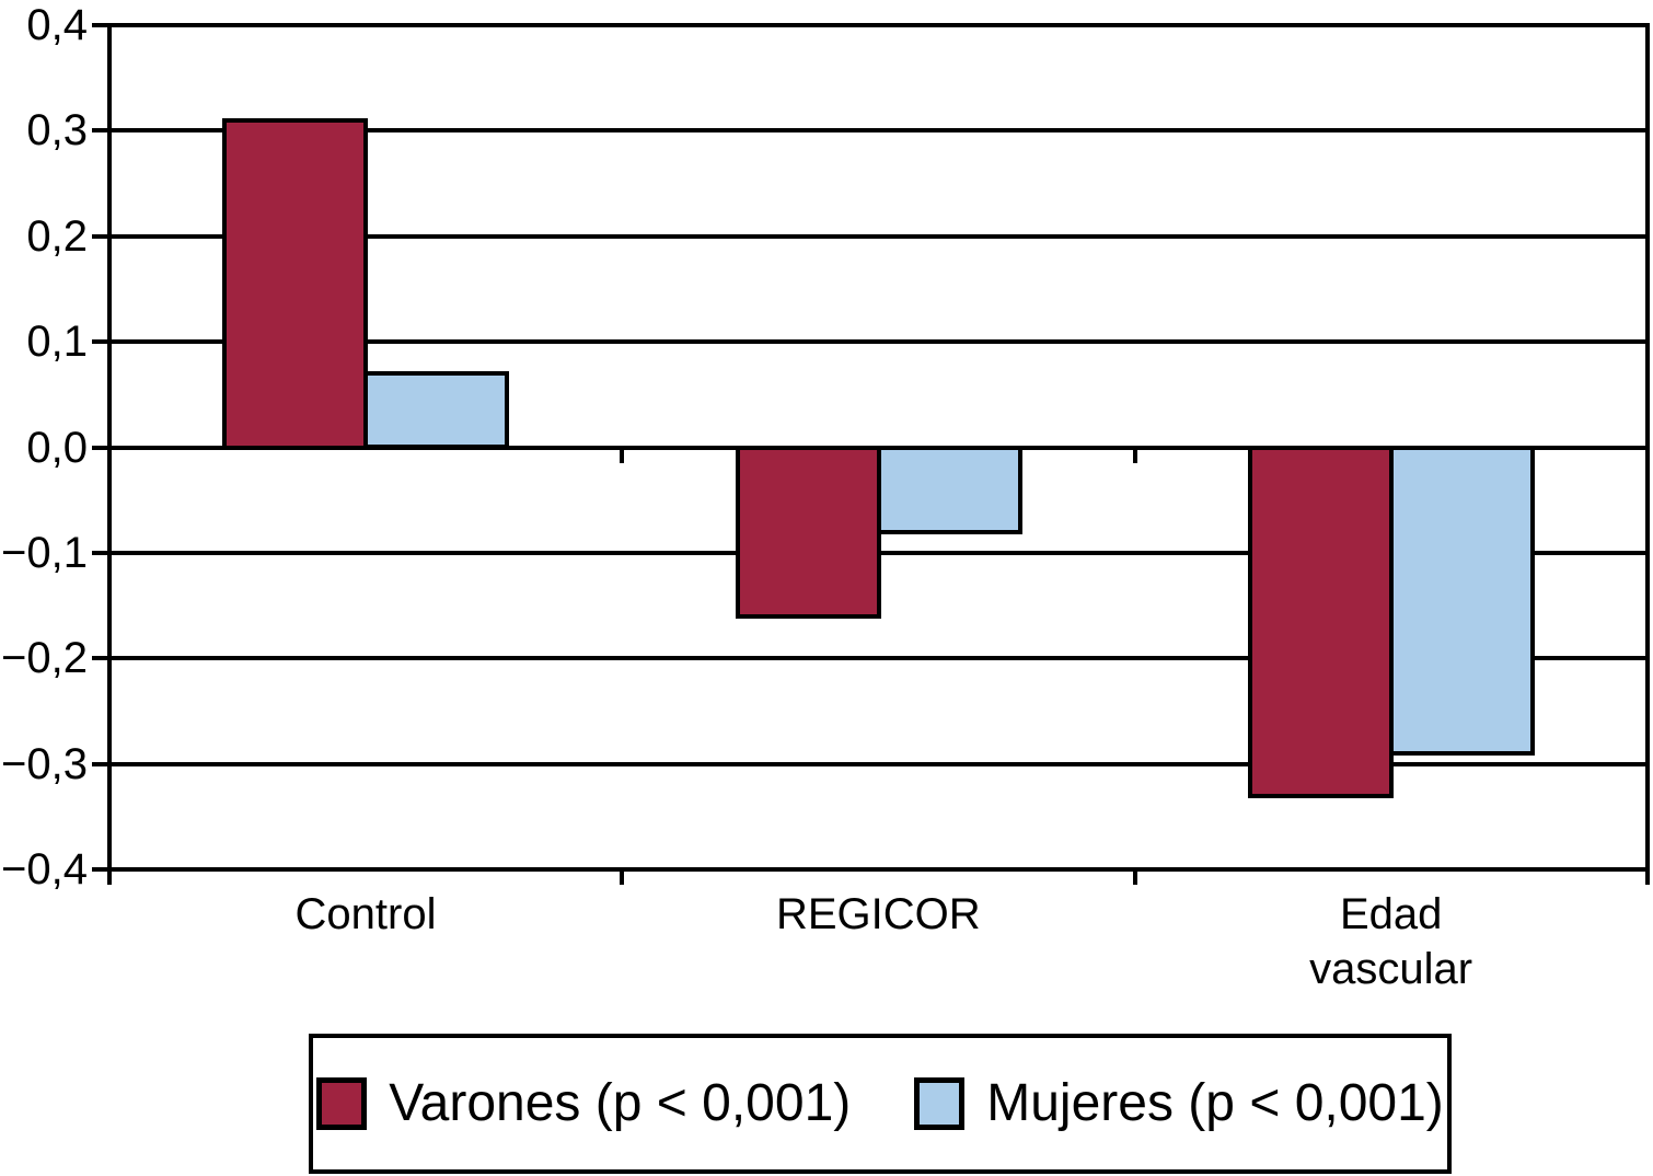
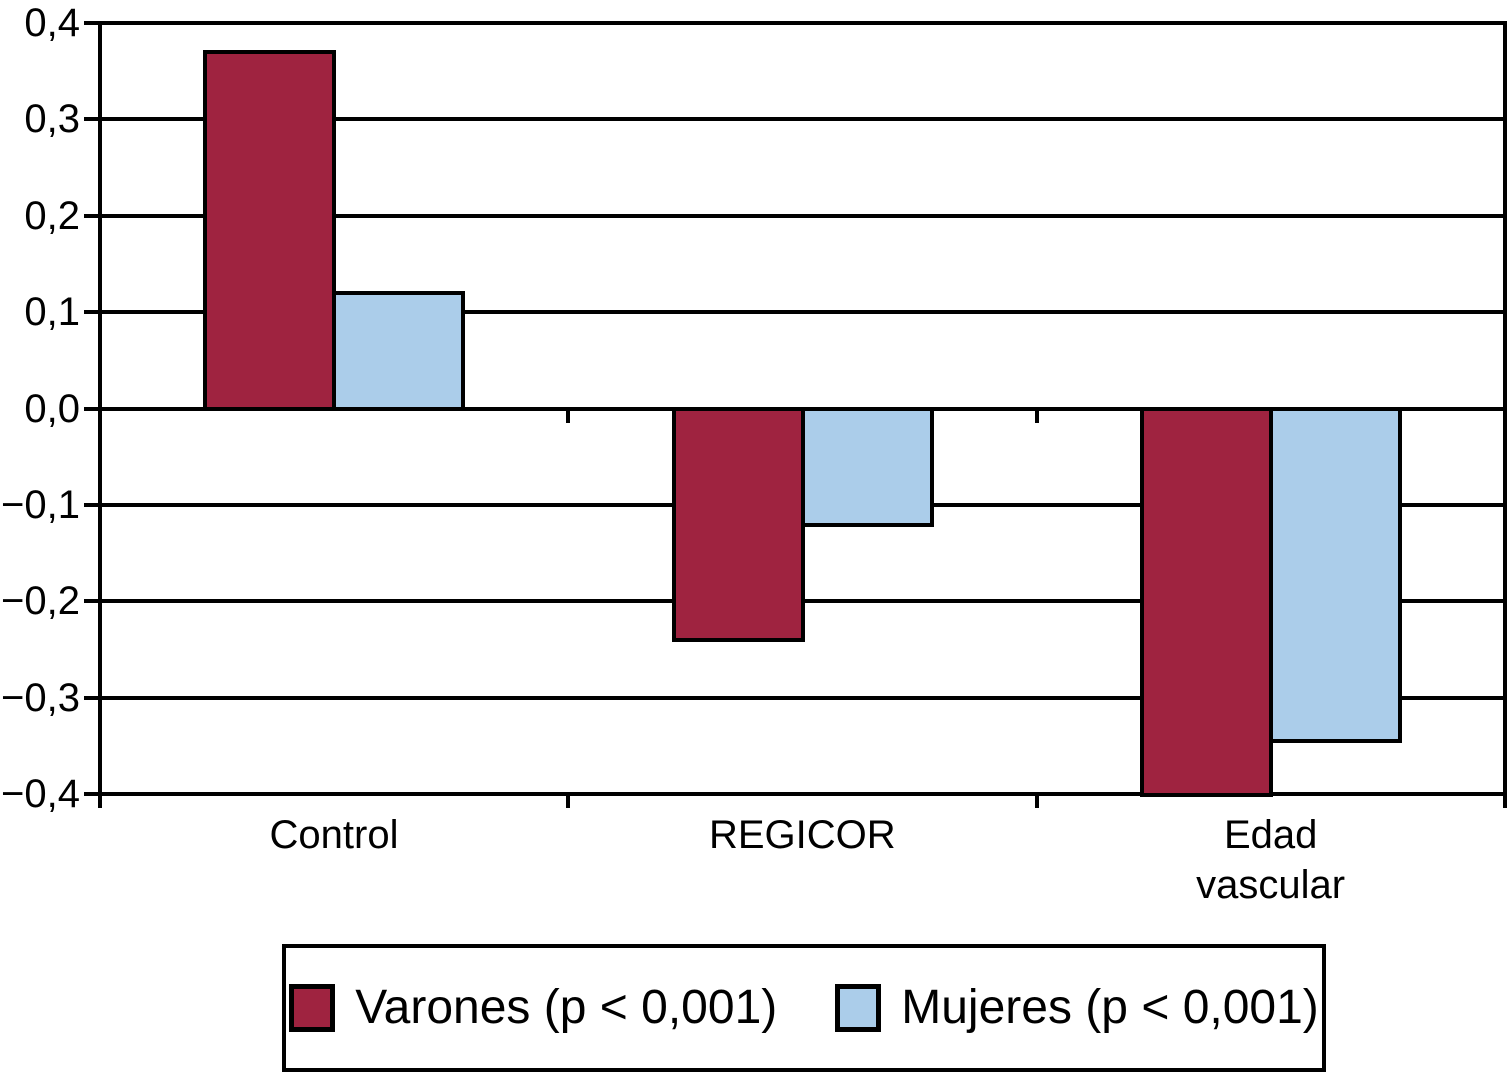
Varones (p < 0,001)/Control: 0,31 -> 0,37
Mujeres (p < 0,001)/Control: 0,07 -> 0,12
Varones (p < 0,001)/REGICOR: -0,16 -> -0,24
Mujeres (p < 0,001)/REGICOR: -0,08 -> -0,12
Varones (p < 0,001)/Edad vascular: -0,33 -> -0,40
Mujeres (p < 0,001)/Edad vascular: -0,29 -> -0,34
